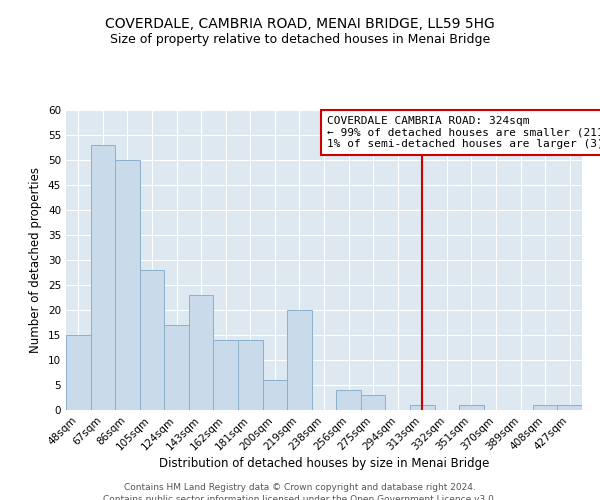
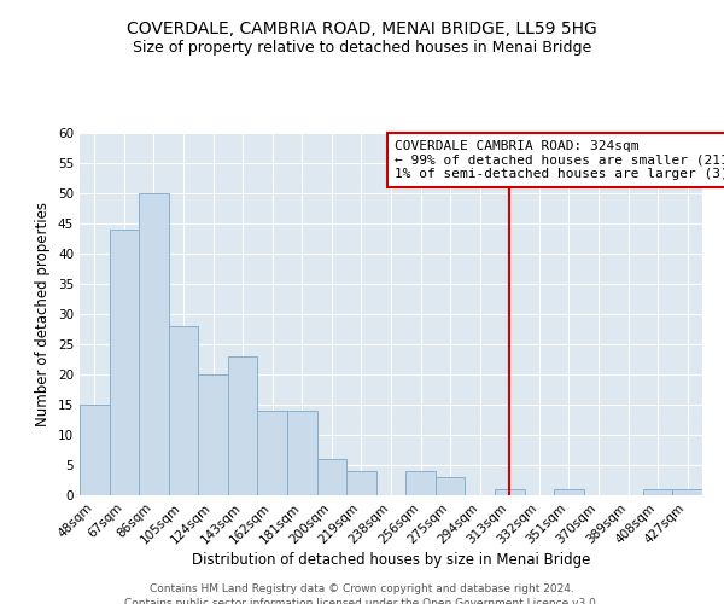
67sqm: 53 -> 44
124sqm: 17 -> 20
219sqm: 20 -> 4
